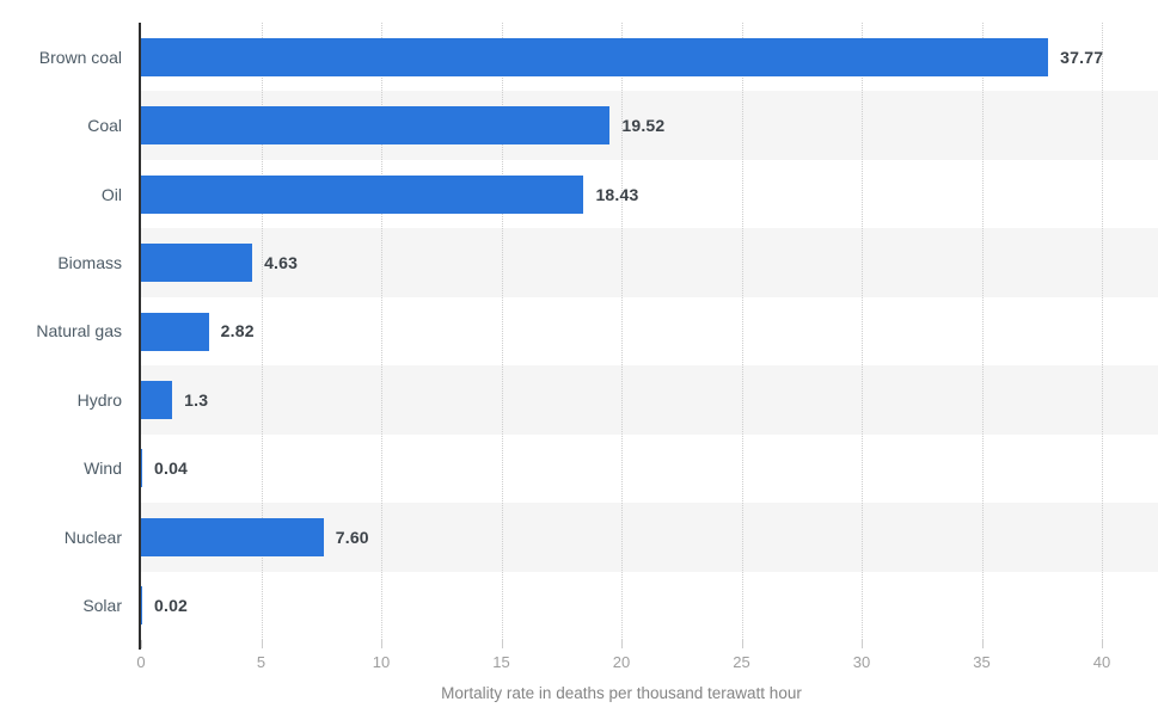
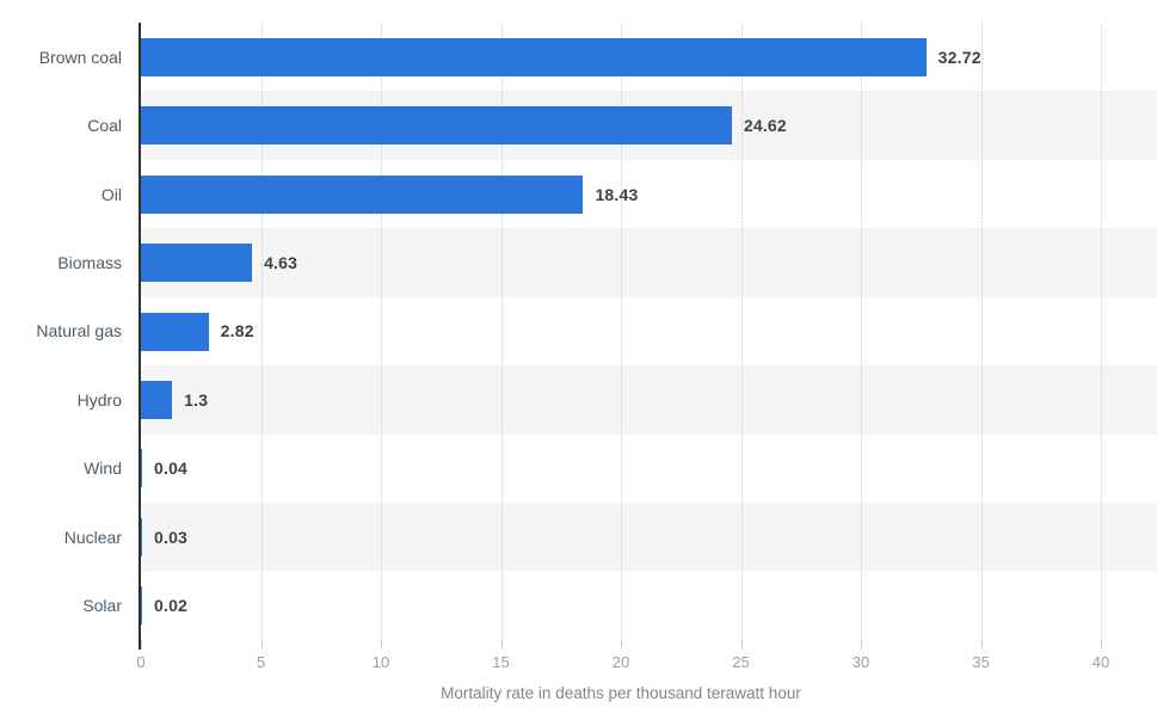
Brown coal: 37.77 -> 32.72
Coal: 19.52 -> 24.62
Nuclear: 7.60 -> 0.03
